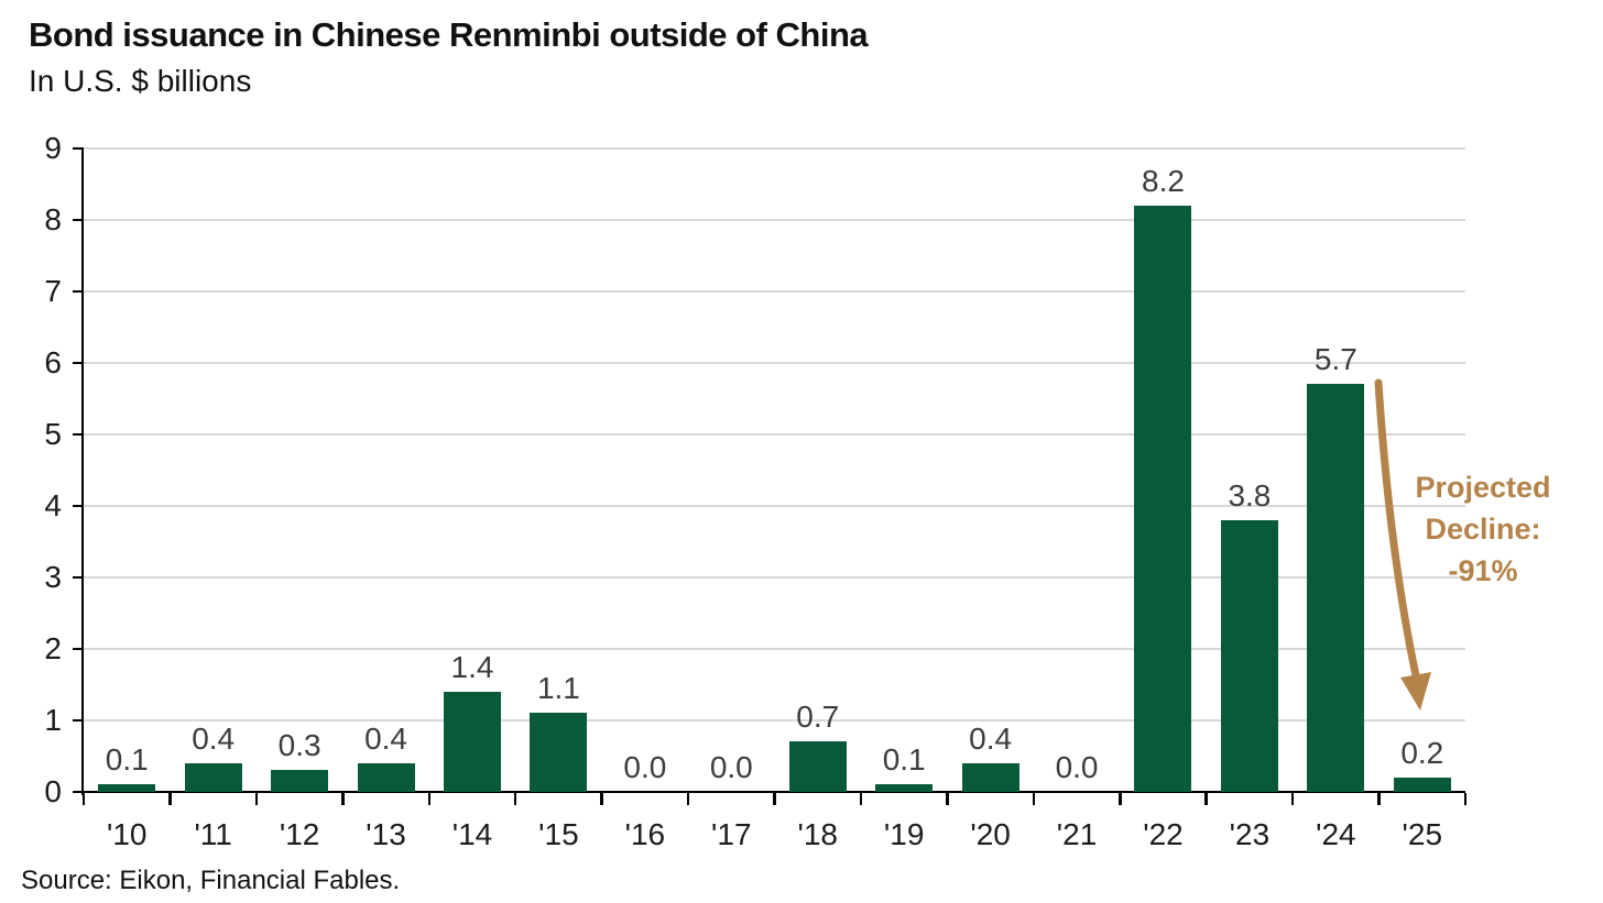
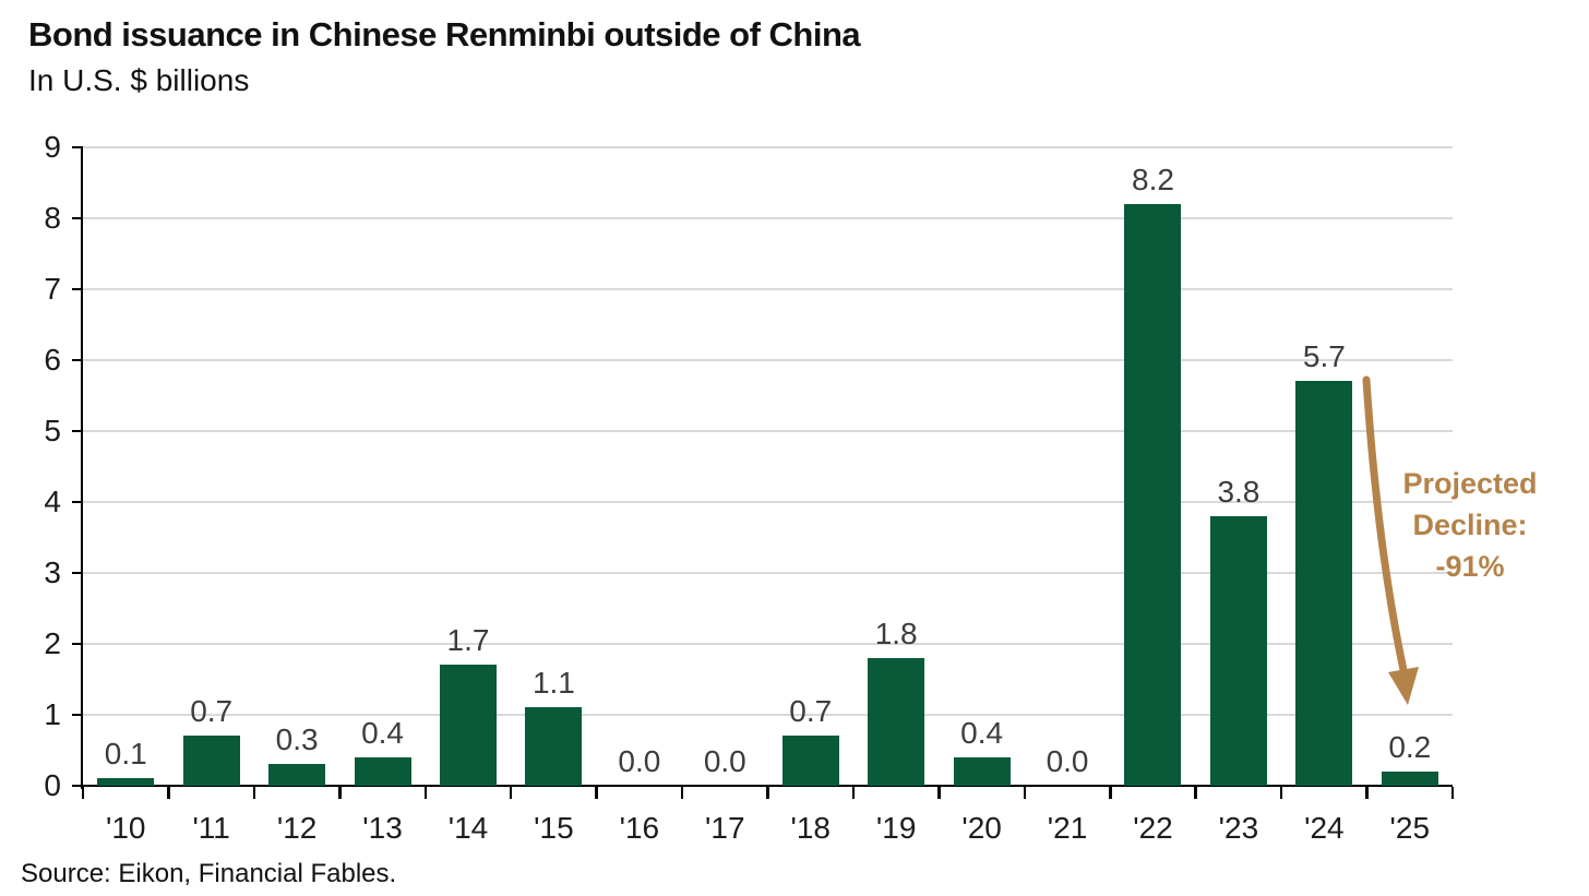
'11: 0.4 -> 0.7
'14: 1.4 -> 1.7
'19: 0.1 -> 1.8
